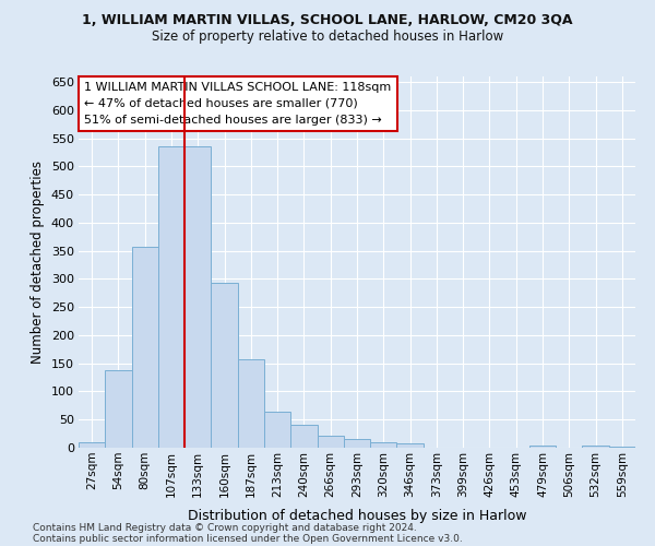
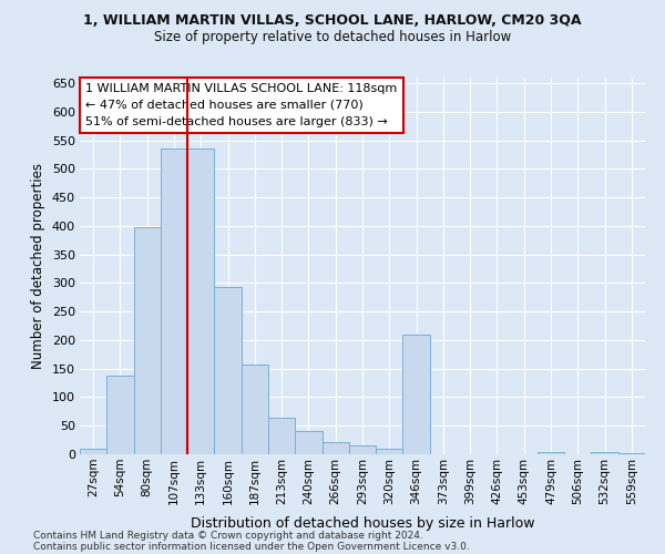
80sqm: 358 -> 398
346sqm: 7 -> 210
